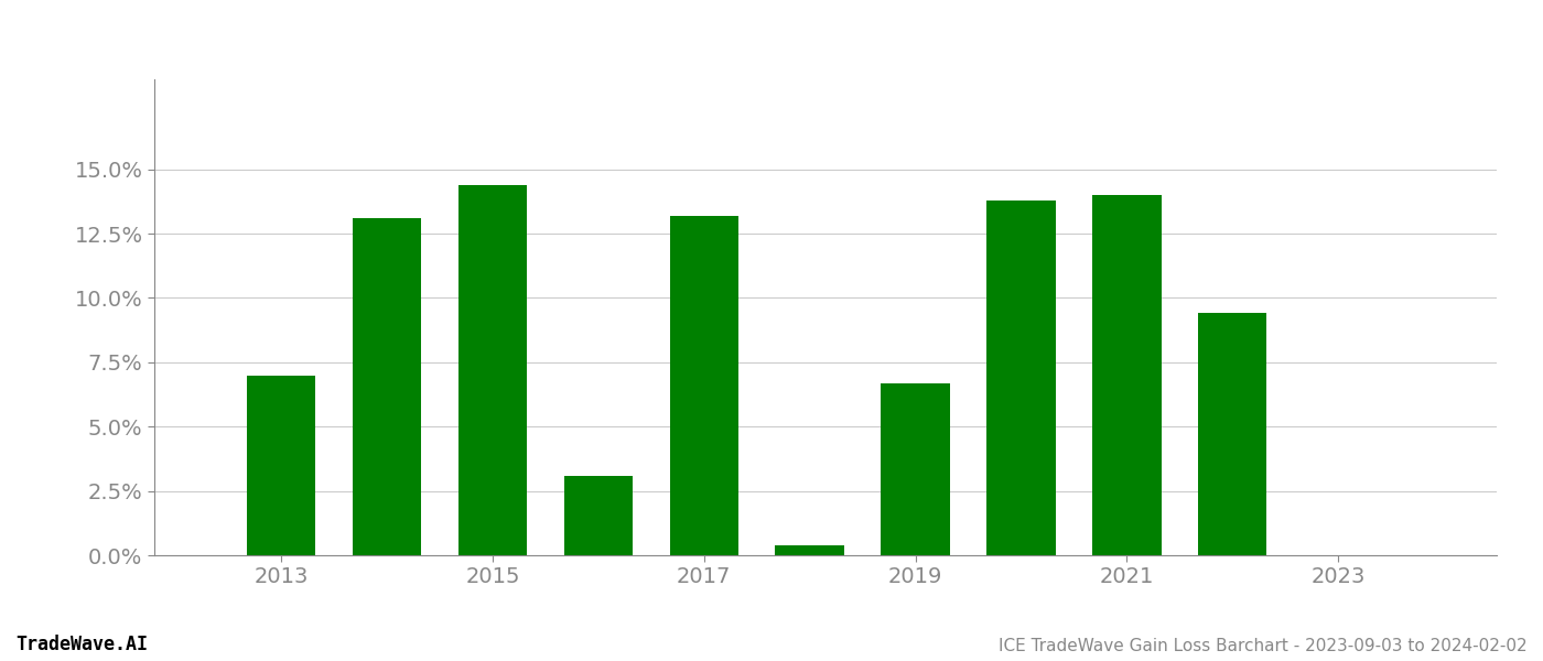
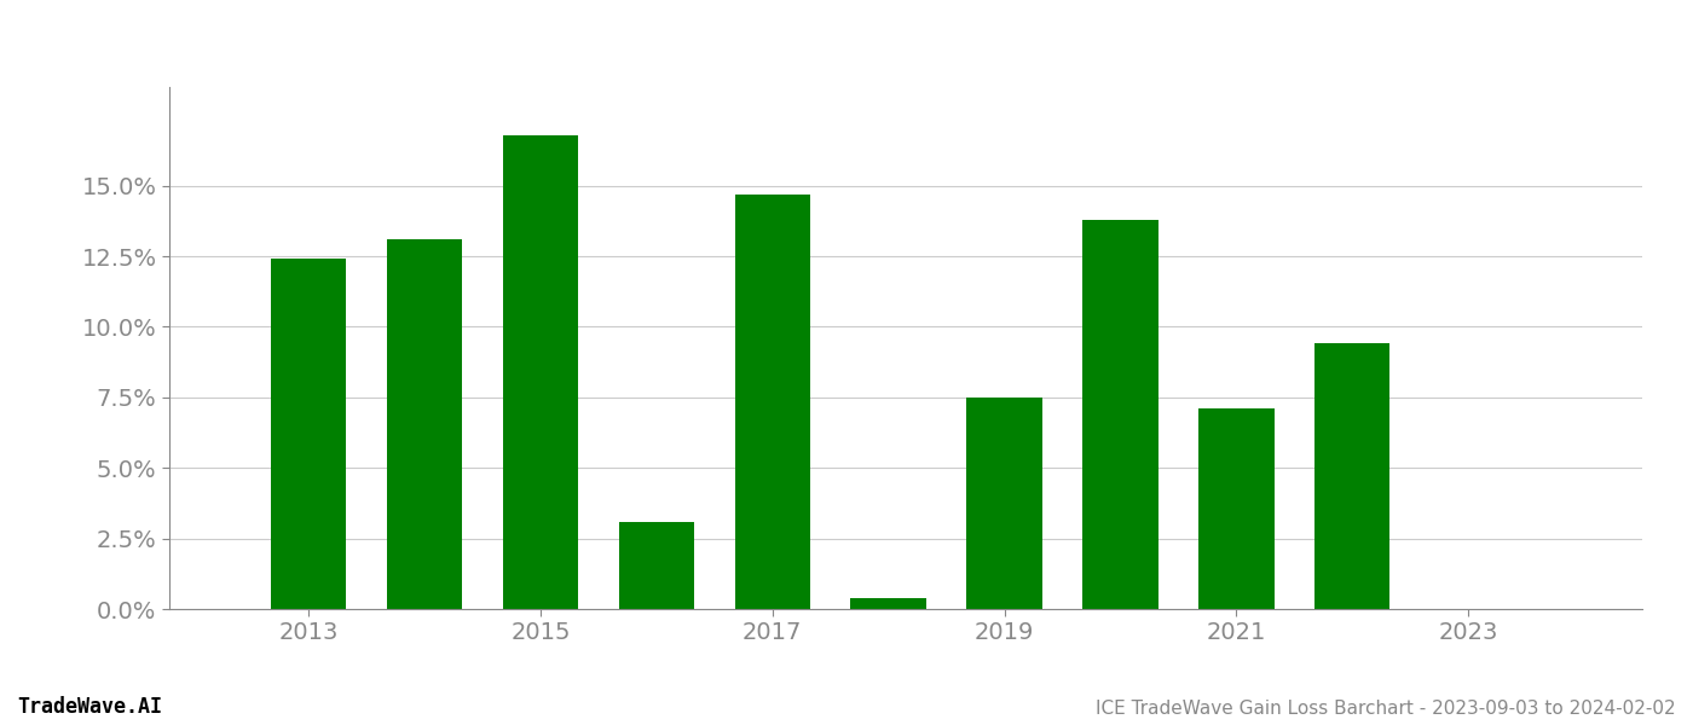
2013: 7.0% -> 12.4%
2015: 14.4% -> 16.8%
2017: 13.2% -> 14.7%
2019: 6.7% -> 7.5%
2021: 14.0% -> 7.1%
